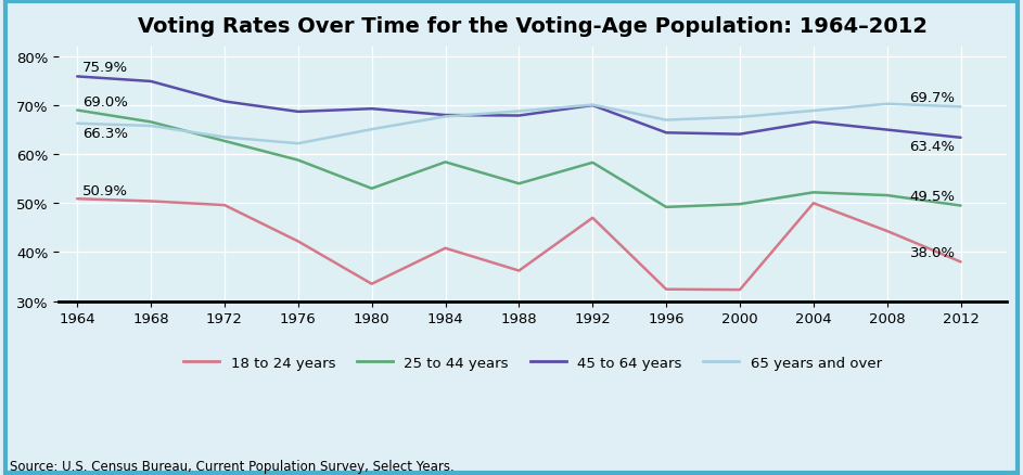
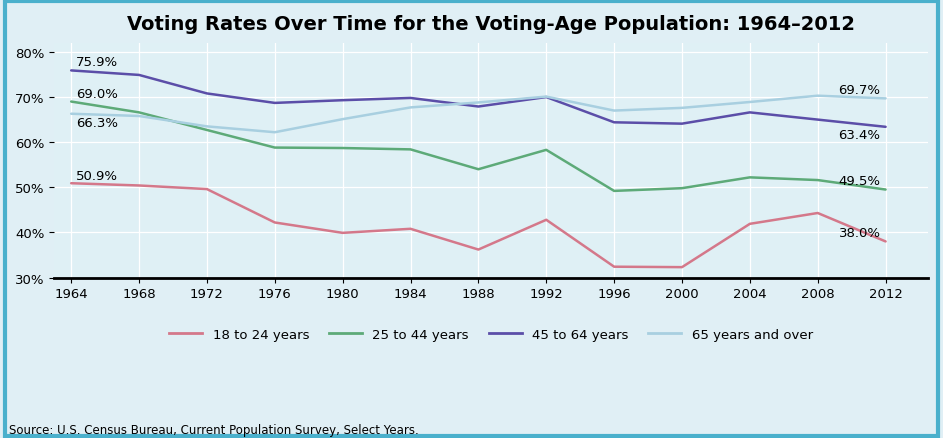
18 to 24 years/1980: 33.5% -> 39.9%
25 to 44 years/1980: 53.0% -> 58.7%
45 to 64 years/1984: 68.0% -> 69.8%
18 to 24 years/1992: 47.0% -> 42.8%
18 to 24 years/2004: 50.0% -> 41.9%
